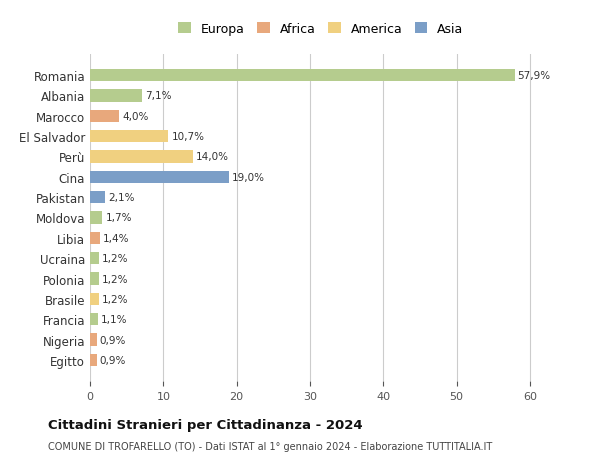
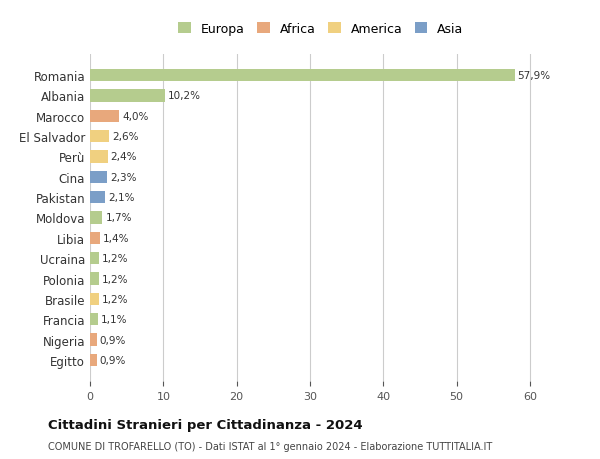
Albania: 7,1% -> 10,2%
El Salvador: 10,7% -> 2,6%
Perù: 14,0% -> 2,4%
Cina: 19,0% -> 2,3%
